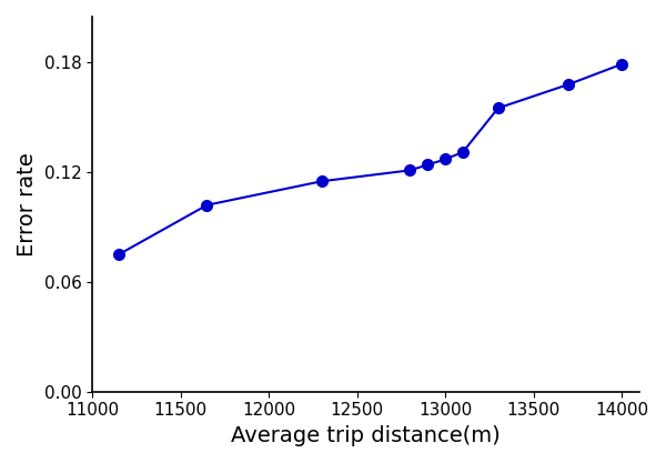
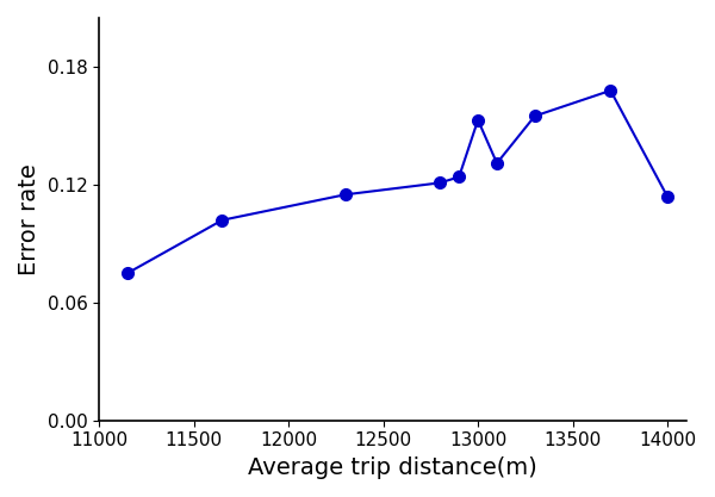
13000: 0.127 -> 0.153
14000: 0.179 -> 0.114
